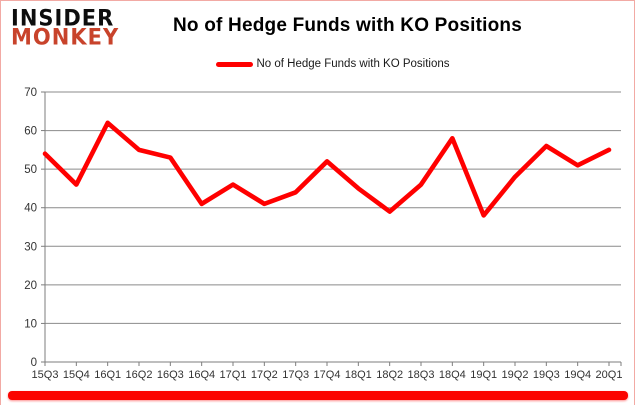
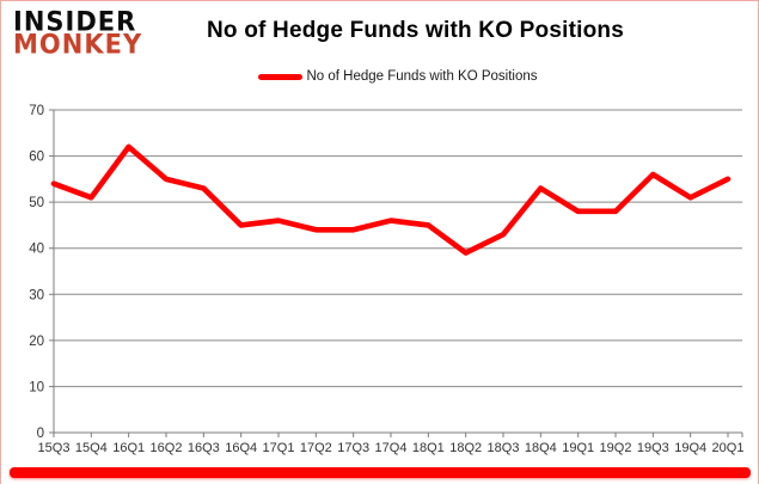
15Q4: 46 -> 51
16Q4: 41 -> 45
17Q2: 41 -> 44
17Q4: 52 -> 46
18Q3: 46 -> 43
18Q4: 58 -> 53
19Q1: 38 -> 48
